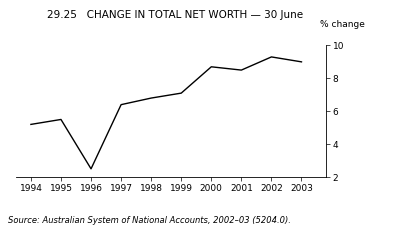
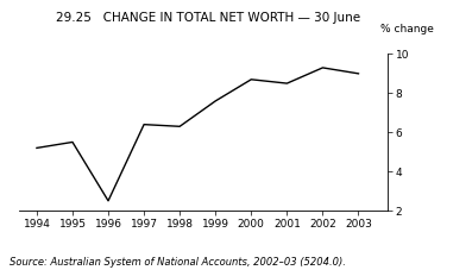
1998: 6.8 -> 6.3
1999: 7.1 -> 7.6
